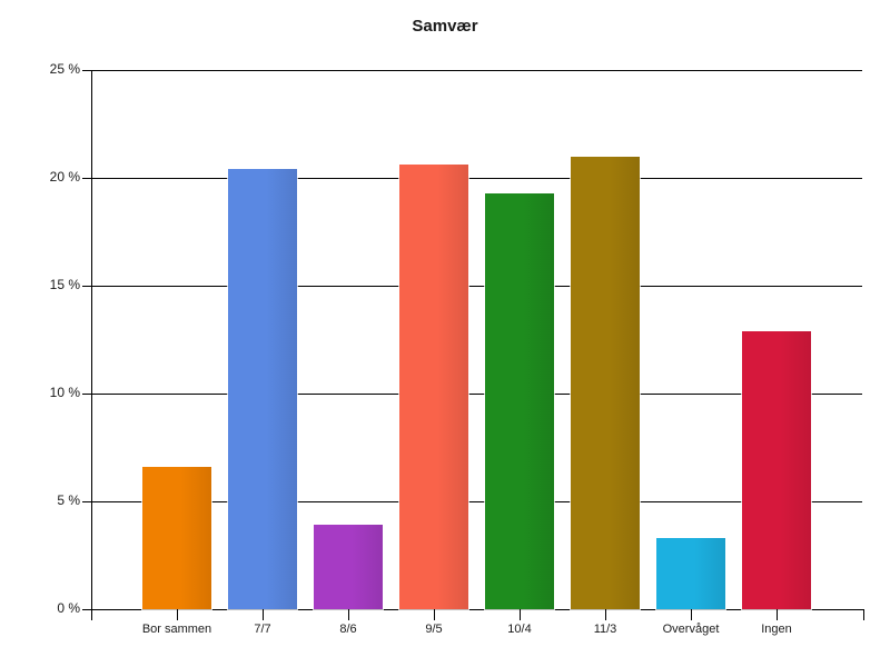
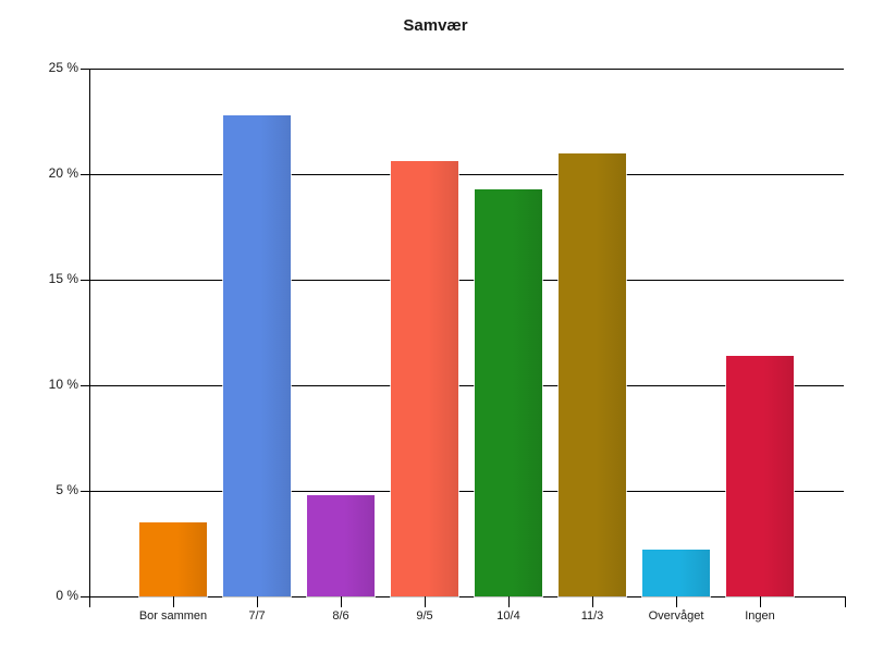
Bor sammen: 6.6% -> 3.5%
7/7: 20.4% -> 22.8%
8/6: 3.9% -> 4.8%
Overvåget: 3.3% -> 2.2%
Ingen: 12.9% -> 11.4%
